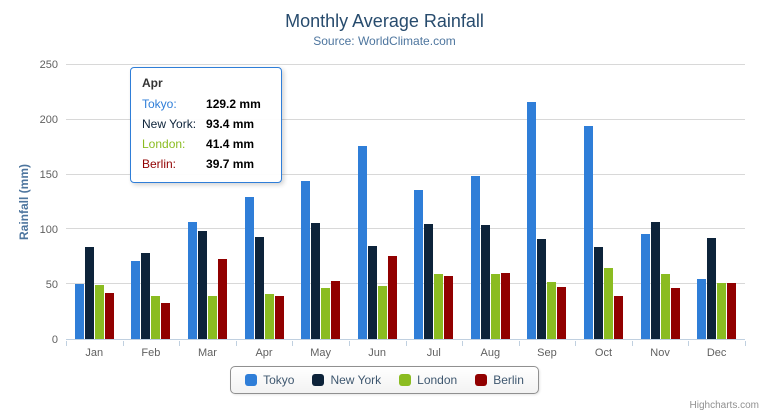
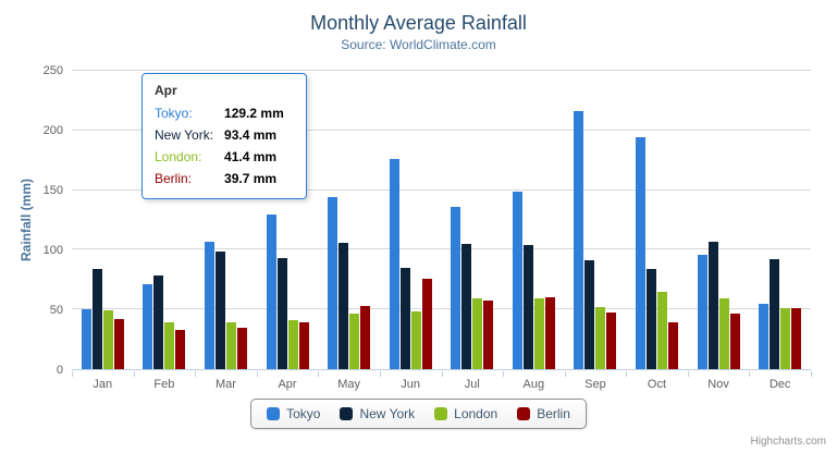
Berlin/Mar: 73 -> 34
